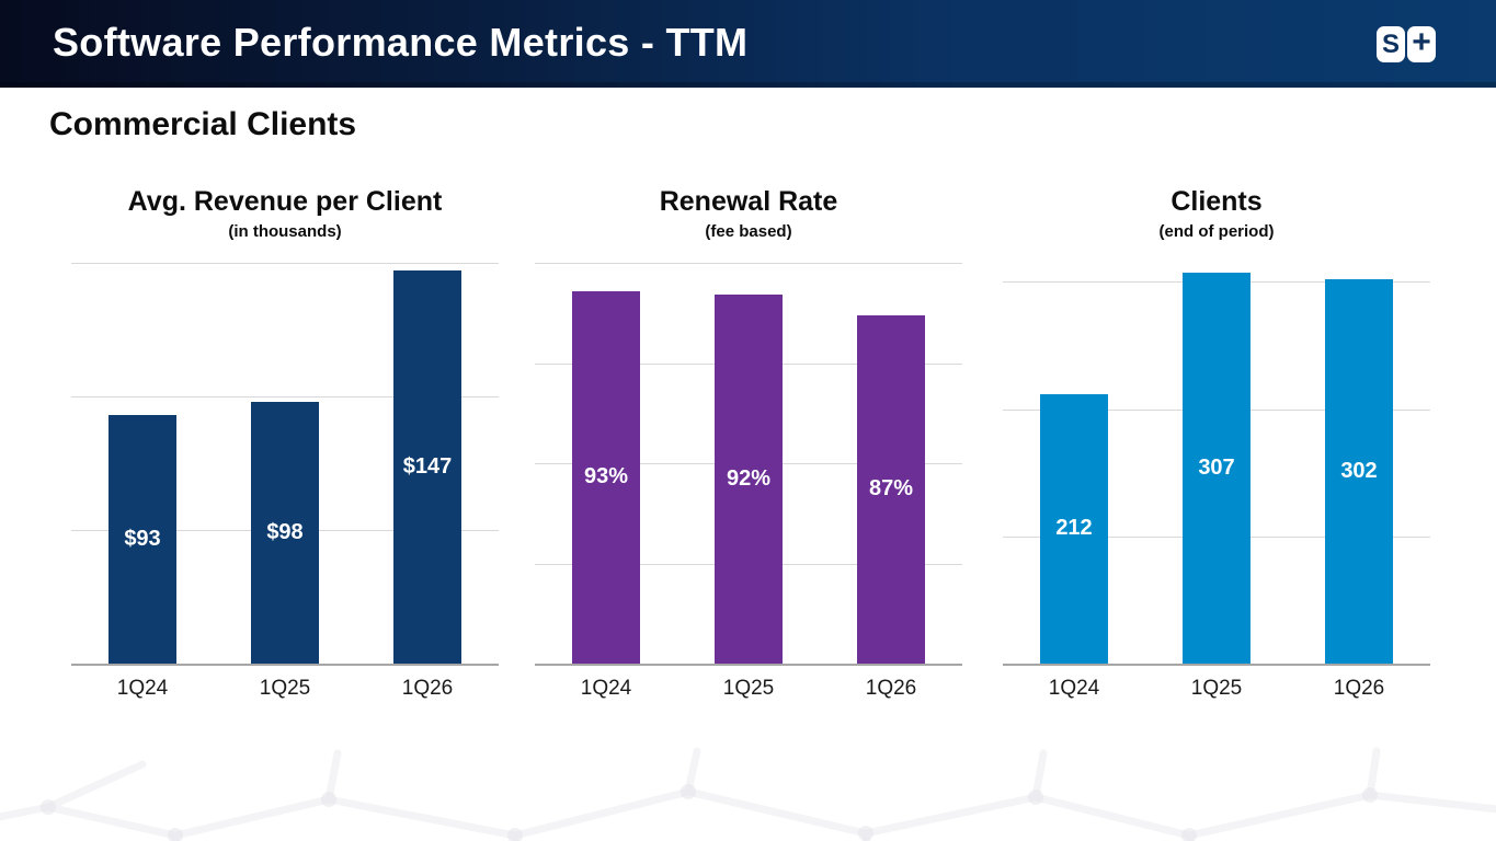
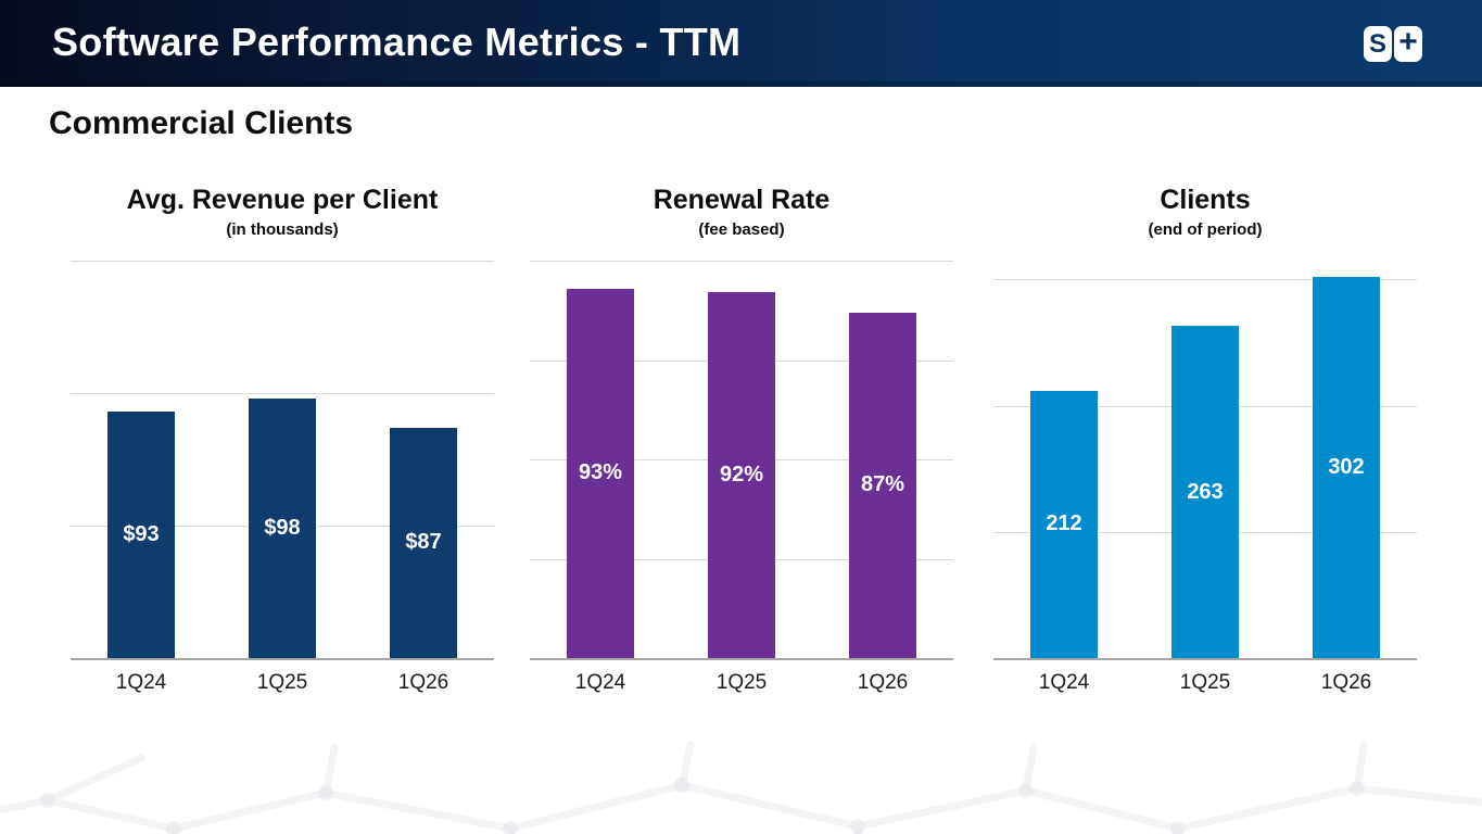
Avg. Revenue per Client/1Q26: $147 -> $87
Clients/1Q25: 307 -> 263
